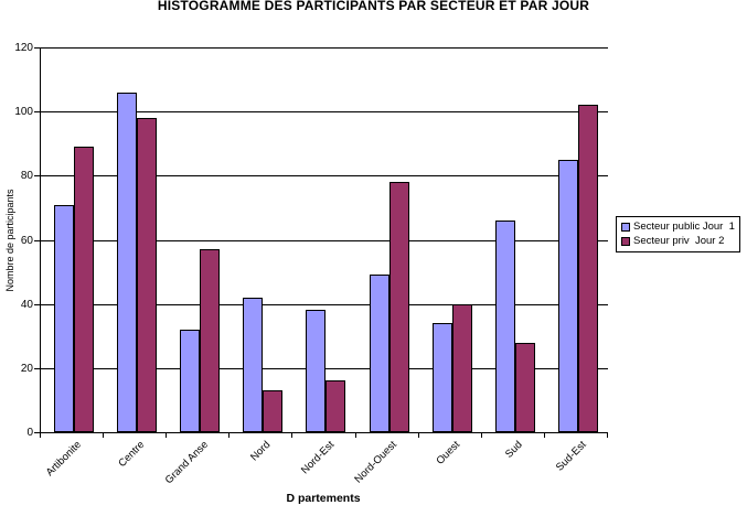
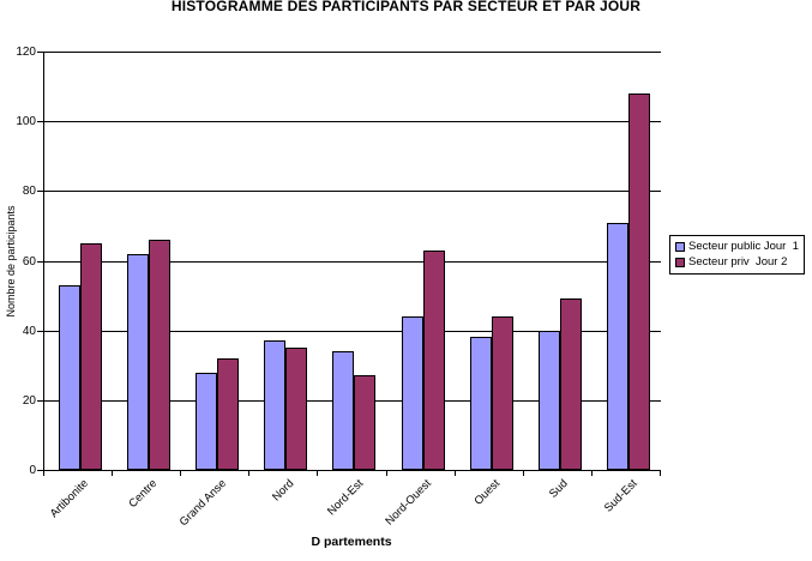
Secteur public Jour 1/Artibonite: 71 -> 53
Secteur priv Jour 2/Artibonite: 89 -> 65
Secteur public Jour 1/Centre: 106 -> 62
Secteur priv Jour 2/Centre: 98 -> 66
Secteur public Jour 1/Grand Anse: 32 -> 28
Secteur priv Jour 2/Grand Anse: 57 -> 32
Secteur public Jour 1/Nord: 42 -> 37
Secteur priv Jour 2/Nord: 13 -> 35
Secteur public Jour 1/Nord-Est: 38 -> 34
Secteur priv Jour 2/Nord-Est: 16 -> 27
Secteur public Jour 1/Nord-Ouest: 49 -> 44
Secteur priv Jour 2/Nord-Ouest: 78 -> 63
Secteur public Jour 1/Ouest: 34 -> 38
Secteur priv Jour 2/Ouest: 40 -> 44
Secteur public Jour 1/Sud: 66 -> 40
Secteur priv Jour 2/Sud: 28 -> 49
Secteur public Jour 1/Sud-Est: 85 -> 71
Secteur priv Jour 2/Sud-Est: 102 -> 108
